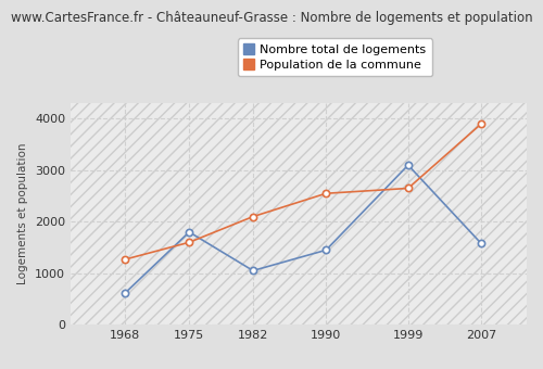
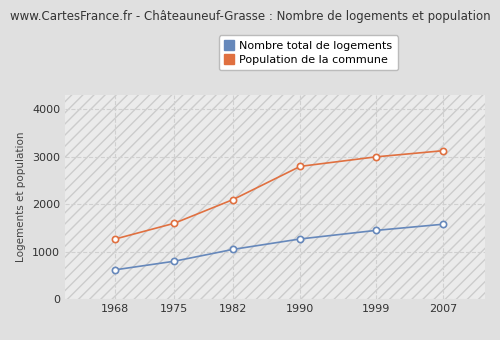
Nombre total de logements/1975: 1800 -> 800
Nombre total de logements/1990: 1450 -> 1270
Population de la commune/1990: 2550 -> 2800
Nombre total de logements/1999: 3100 -> 1450
Population de la commune/1999: 2650 -> 3000
Population de la commune/2007: 3900 -> 3130
